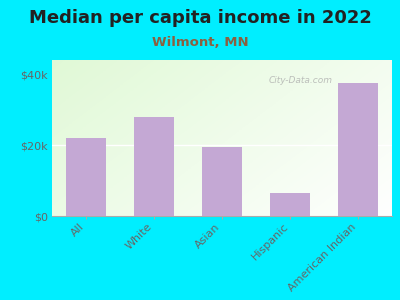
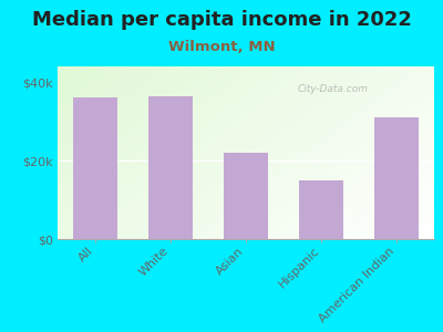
All: $22.0k -> $36.0k
White: $28.0k -> $36.5k
Asian: $19.5k -> $22.0k
Hispanic: $6.5k -> $15.0k
American Indian: $37.5k -> $31.0k
